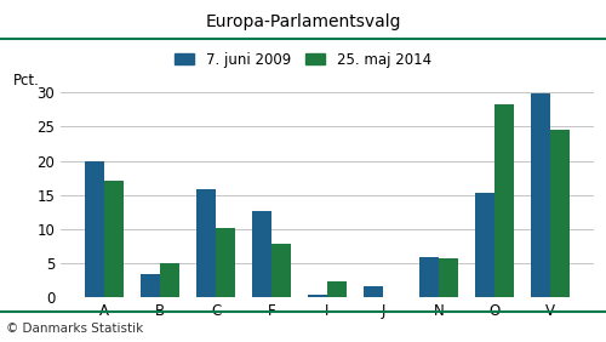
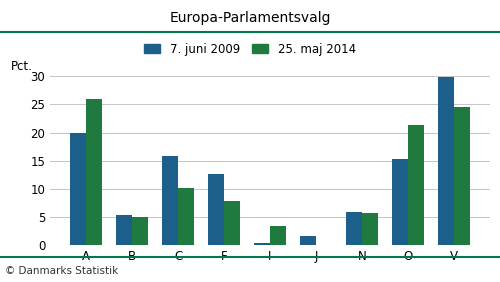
25. maj 2014/A: 17.1 -> 26.0
7. juni 2009/B: 3.5 -> 5.4
25. maj 2014/I: 2.4 -> 3.4
25. maj 2014/O: 28.3 -> 21.4
